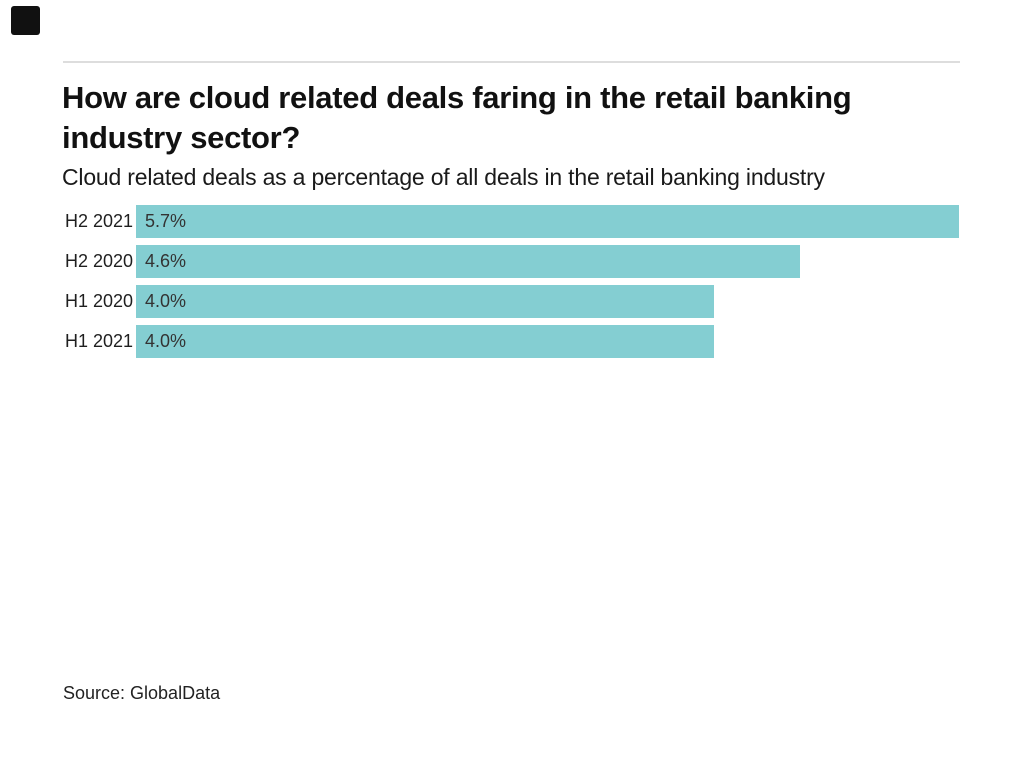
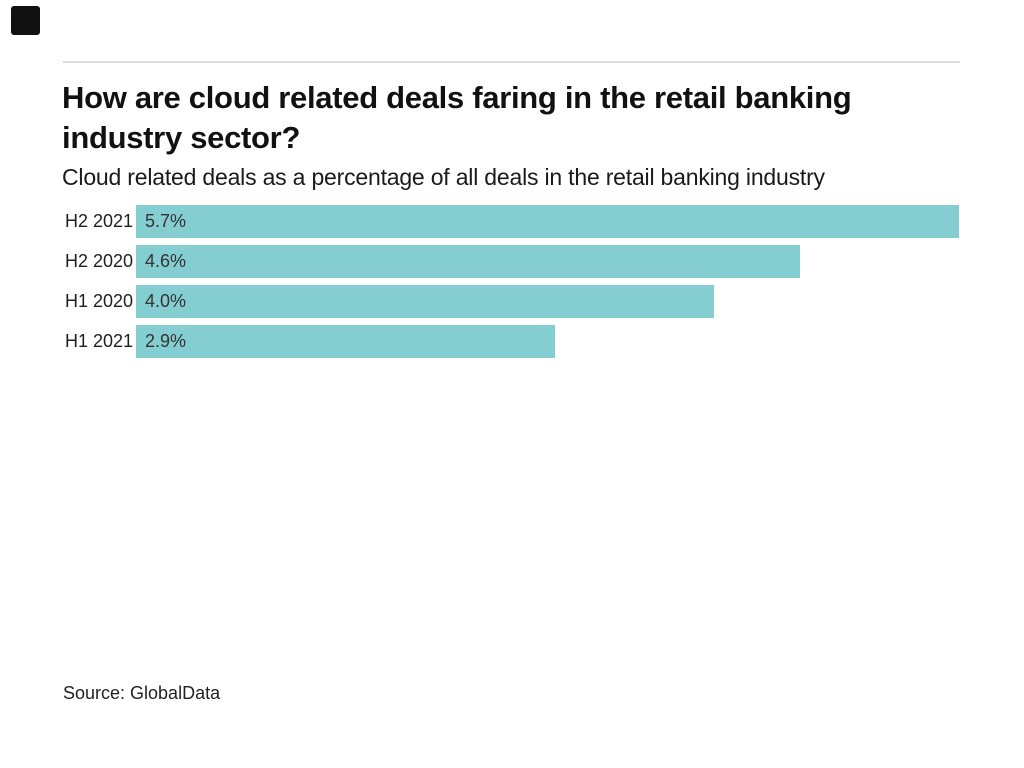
H1 2021: 4.0% -> 2.9%
